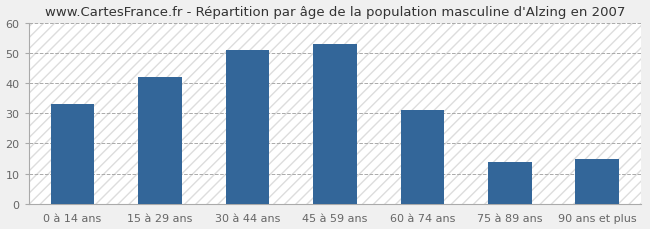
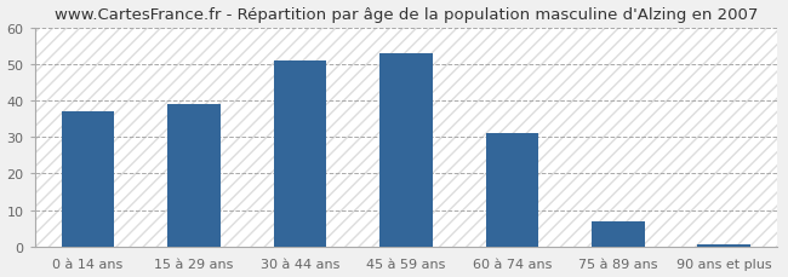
0 à 14 ans: 33.0 -> 37.0
15 à 29 ans: 42.0 -> 39.0
75 à 89 ans: 14.0 -> 7.0
90 ans et plus: 15.0 -> 0.5
